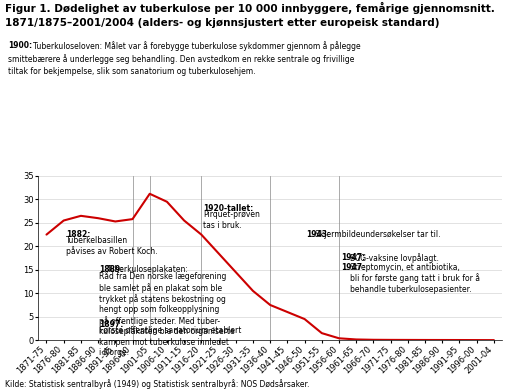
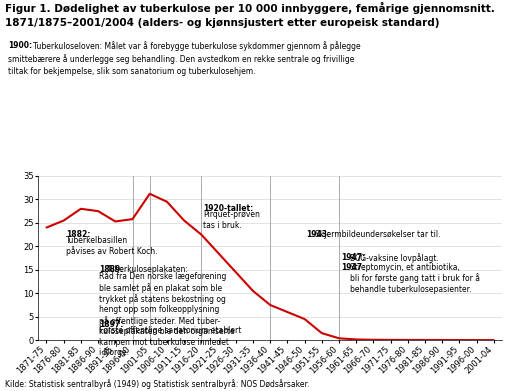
1871-75: 22.5 -> 24.0
1881-85: 26.5 -> 28.0
1886-90: 26.0 -> 27.5
